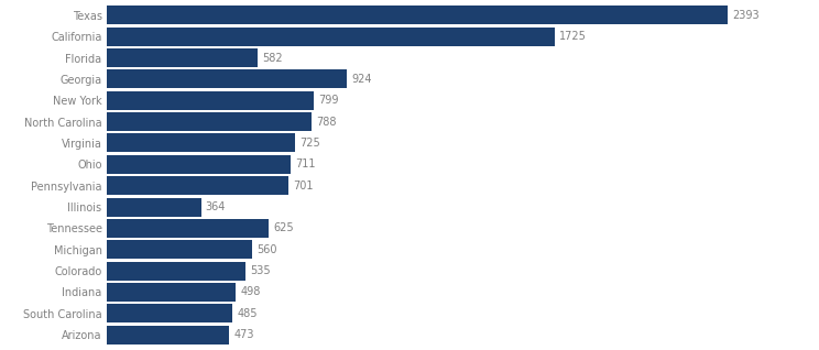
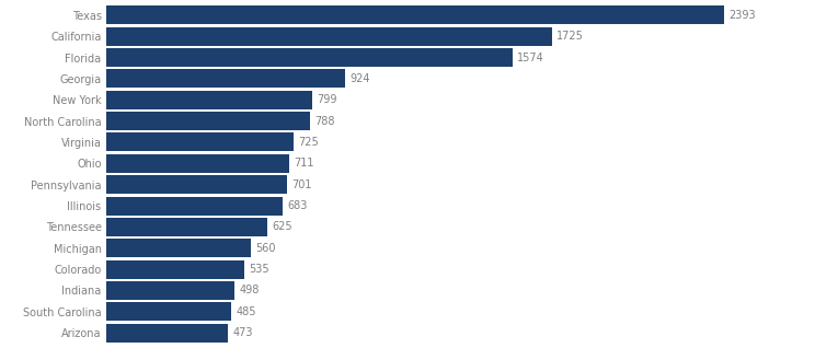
Florida: 582 -> 1574
Illinois: 364 -> 683
